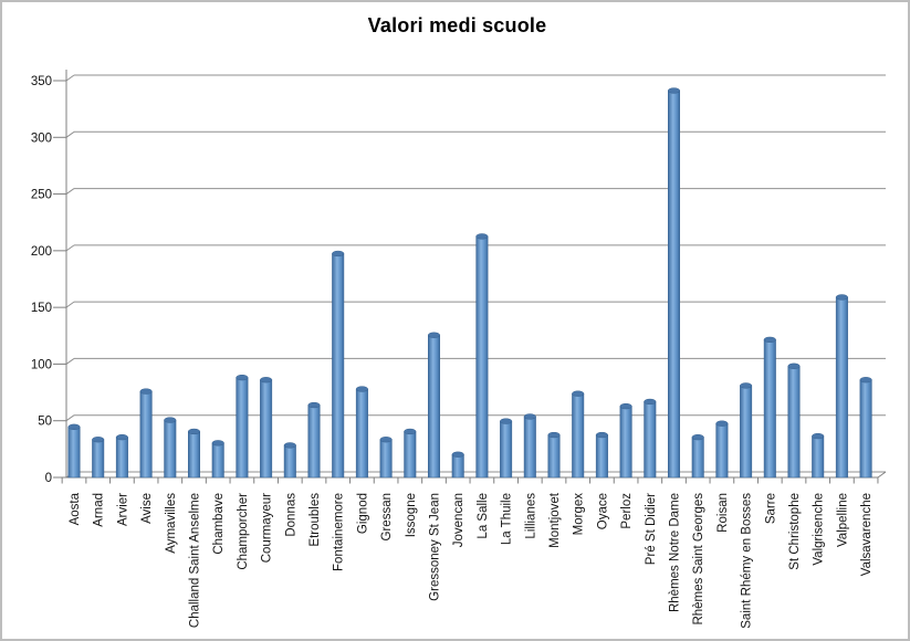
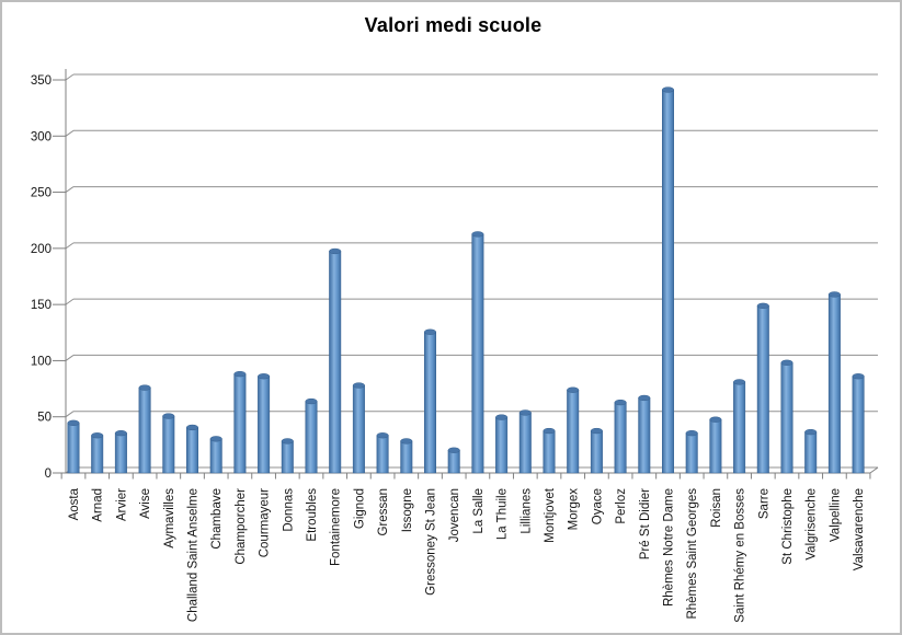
Issogne: 40 -> 28
Sarre: 120 -> 147
